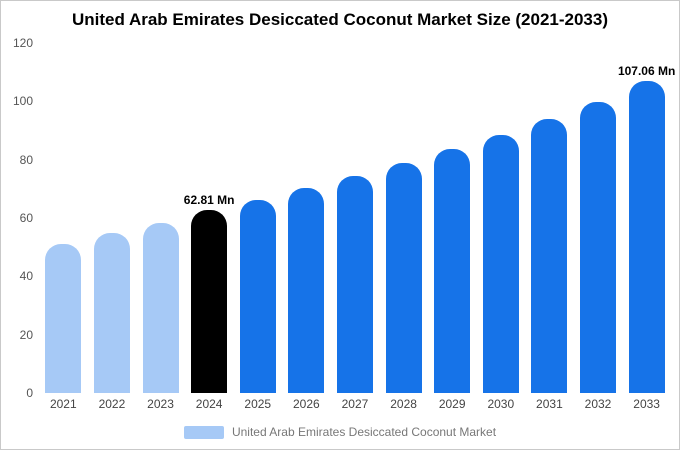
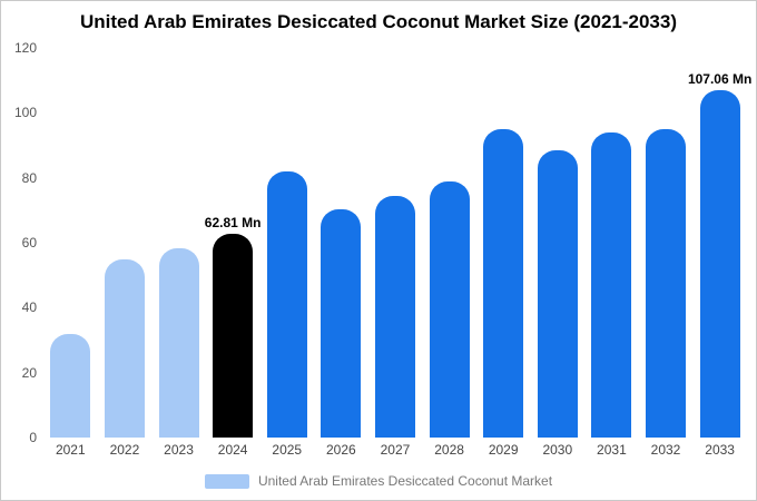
2021: 51 -> 32
2025: 66 -> 82
2029: 84 -> 95
2032: 100 -> 95
